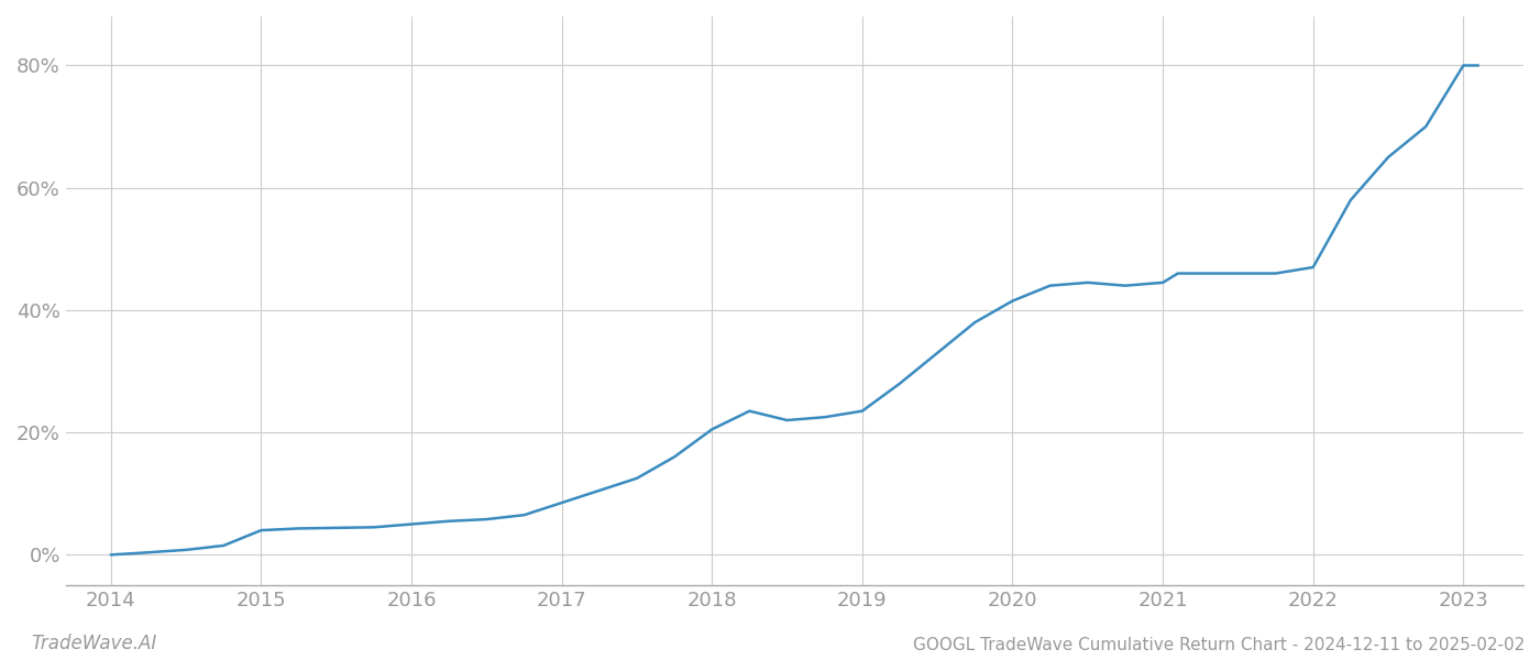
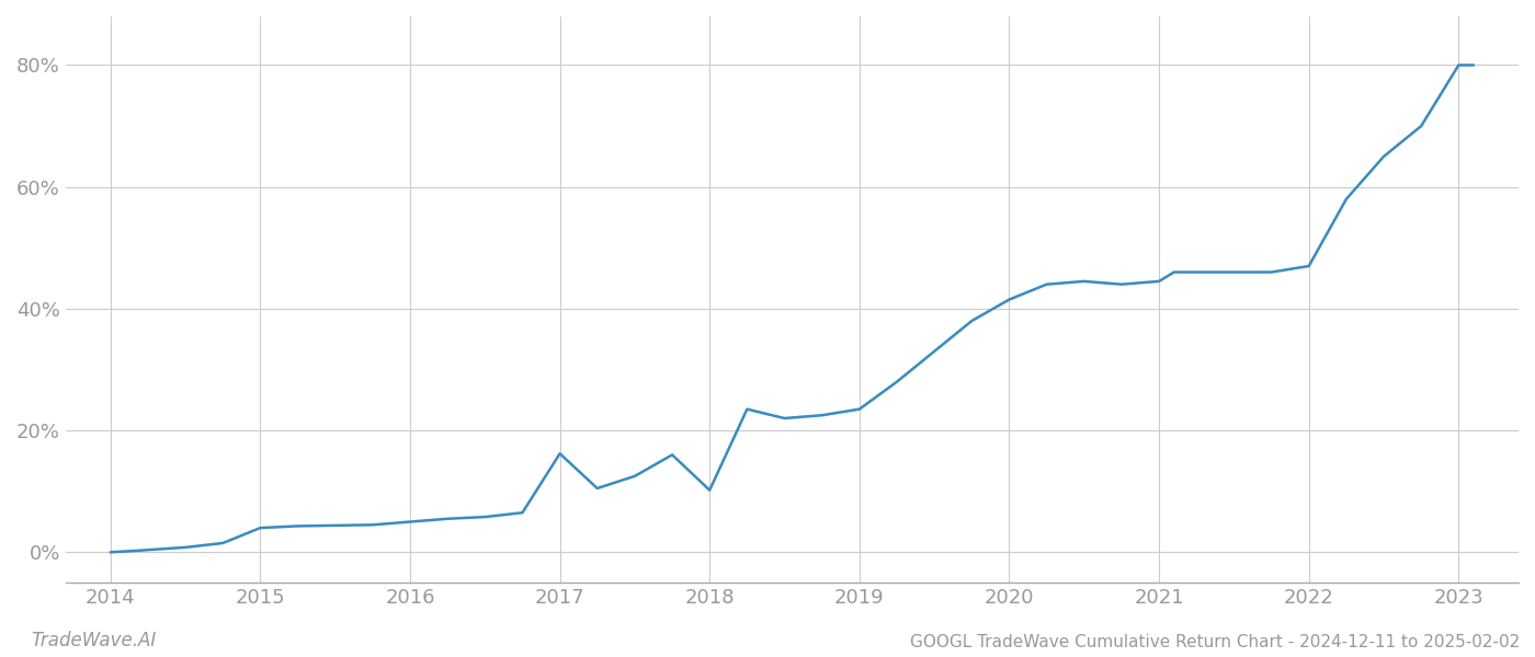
2017: 8.5% -> 16.2%
2018: 20.5% -> 10.2%
